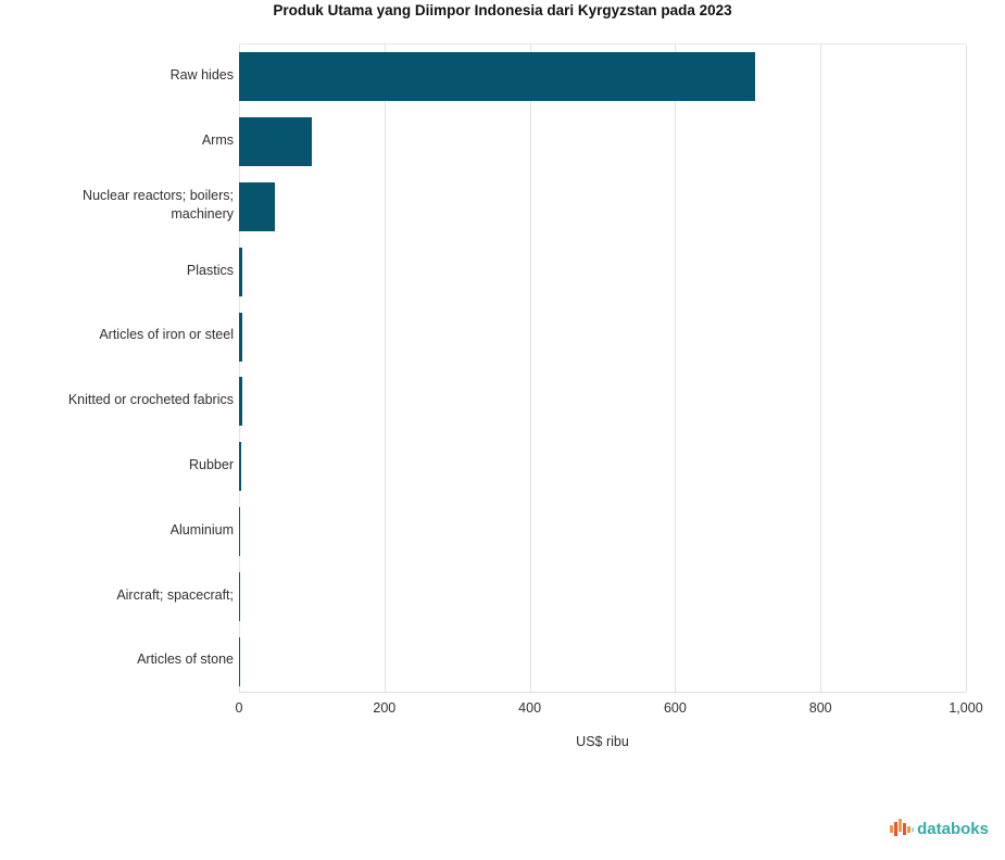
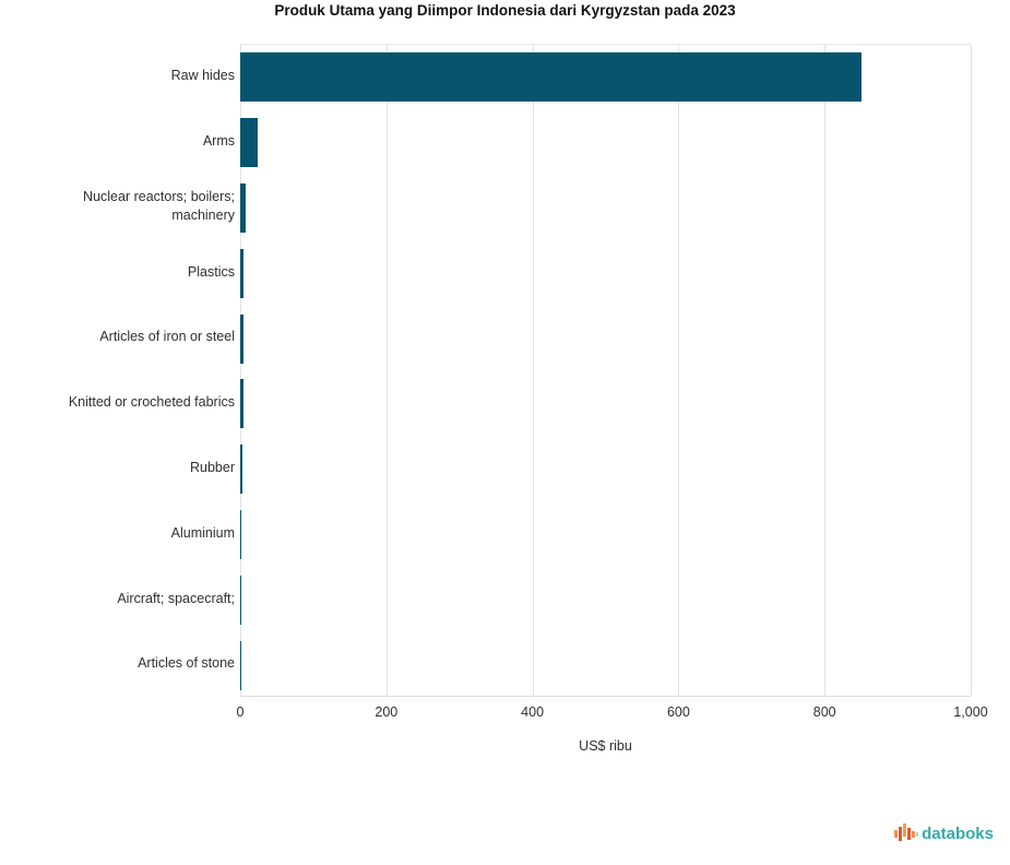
Raw hides: 710 -> 850
Arms: 100 -> 20
Nuclear reactors; boilers; machinery: 50 -> 10
